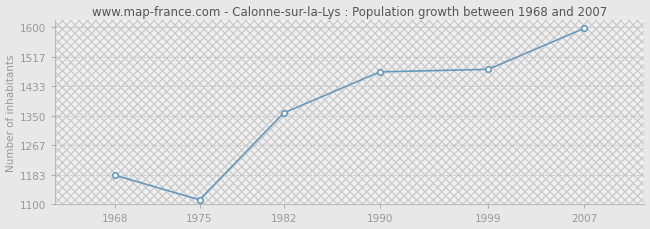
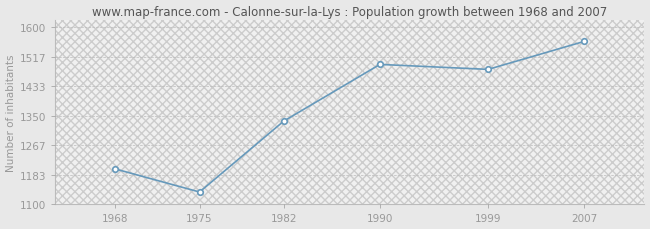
1968: 1182 -> 1200
1975: 1113 -> 1135
1982: 1358 -> 1335
1990: 1474 -> 1495
2007: 1597 -> 1560
